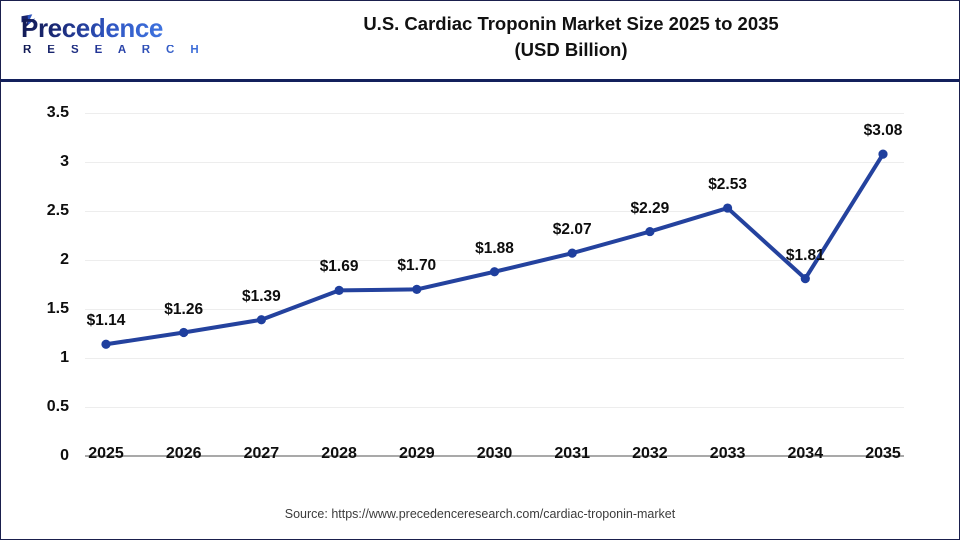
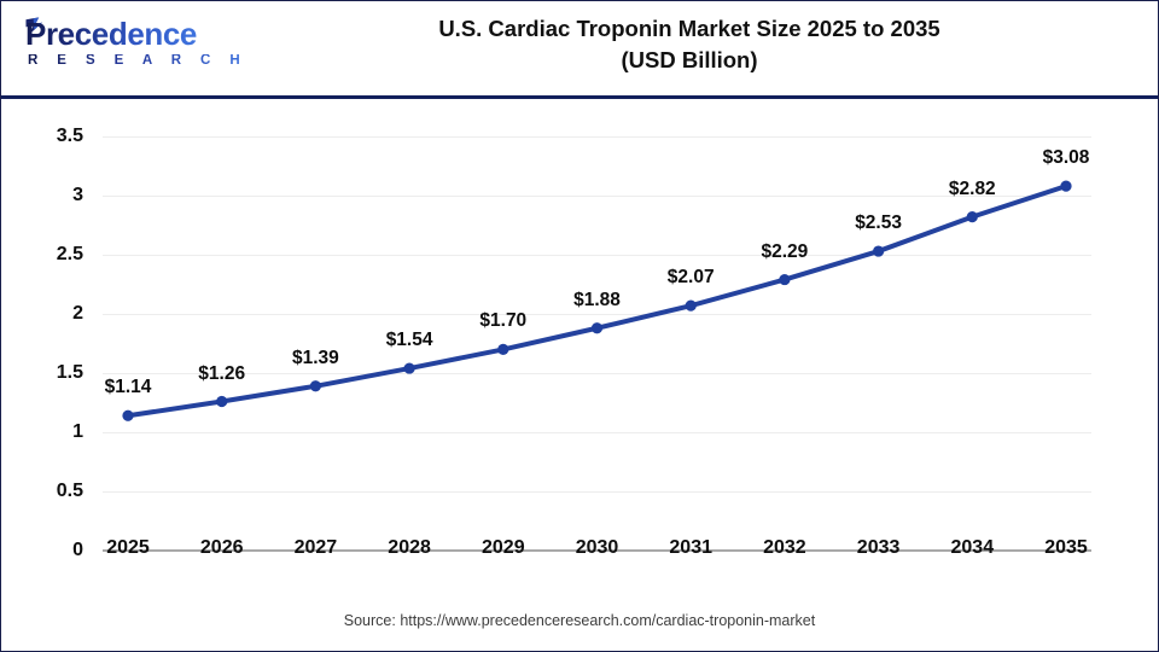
2028: $1.69 -> $1.54
2034: $1.81 -> $2.82
